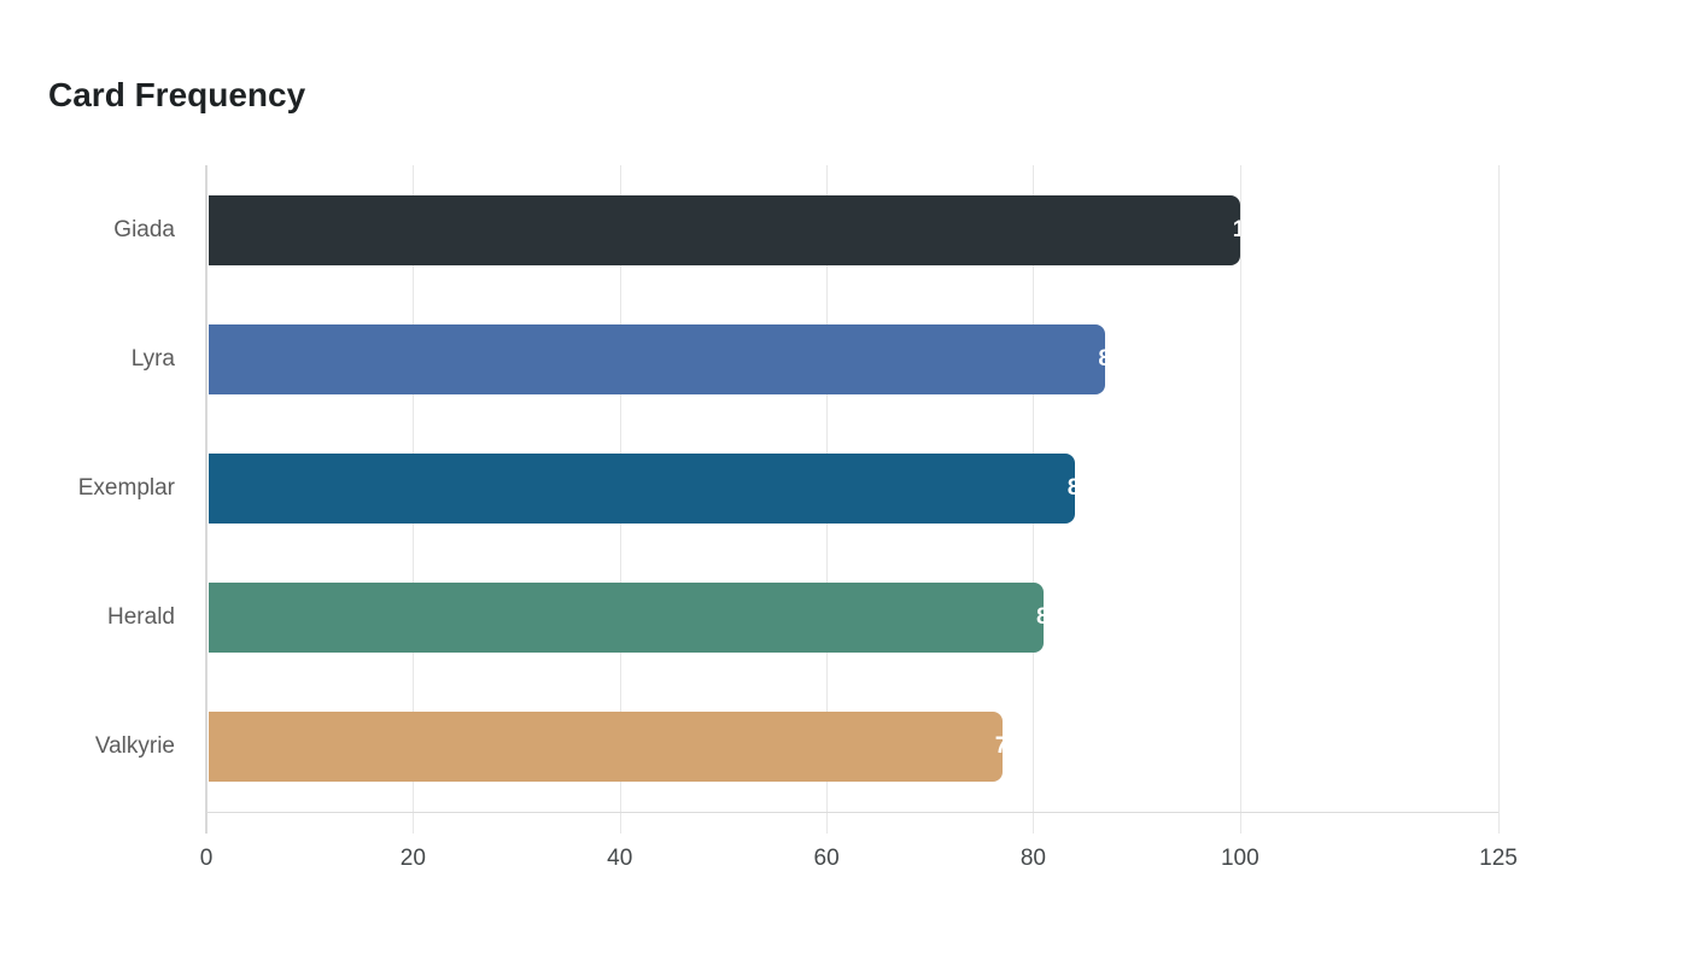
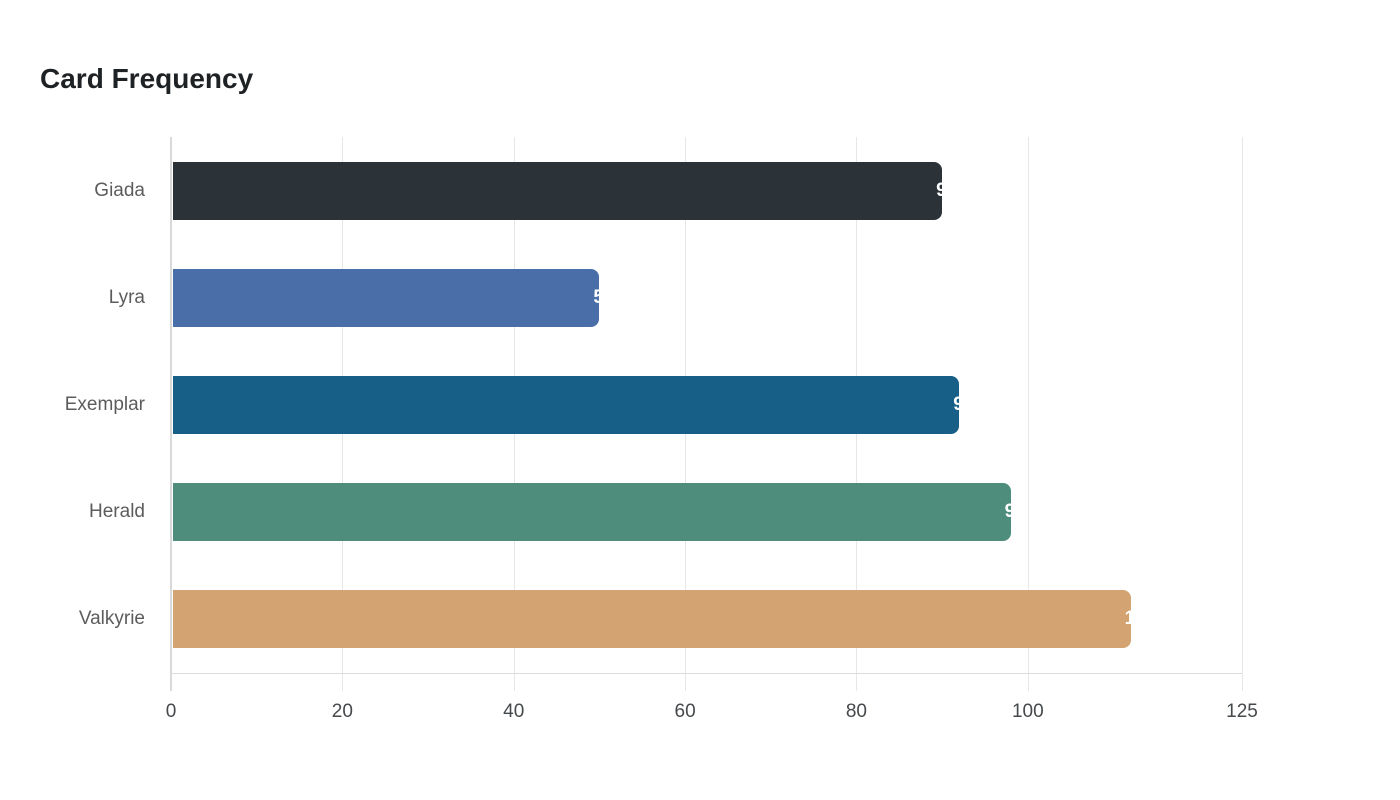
Giada: 100 -> 90
Lyra: 87 -> 50
Exemplar: 84 -> 92
Herald: 81 -> 98
Valkyrie: 77 -> 112
